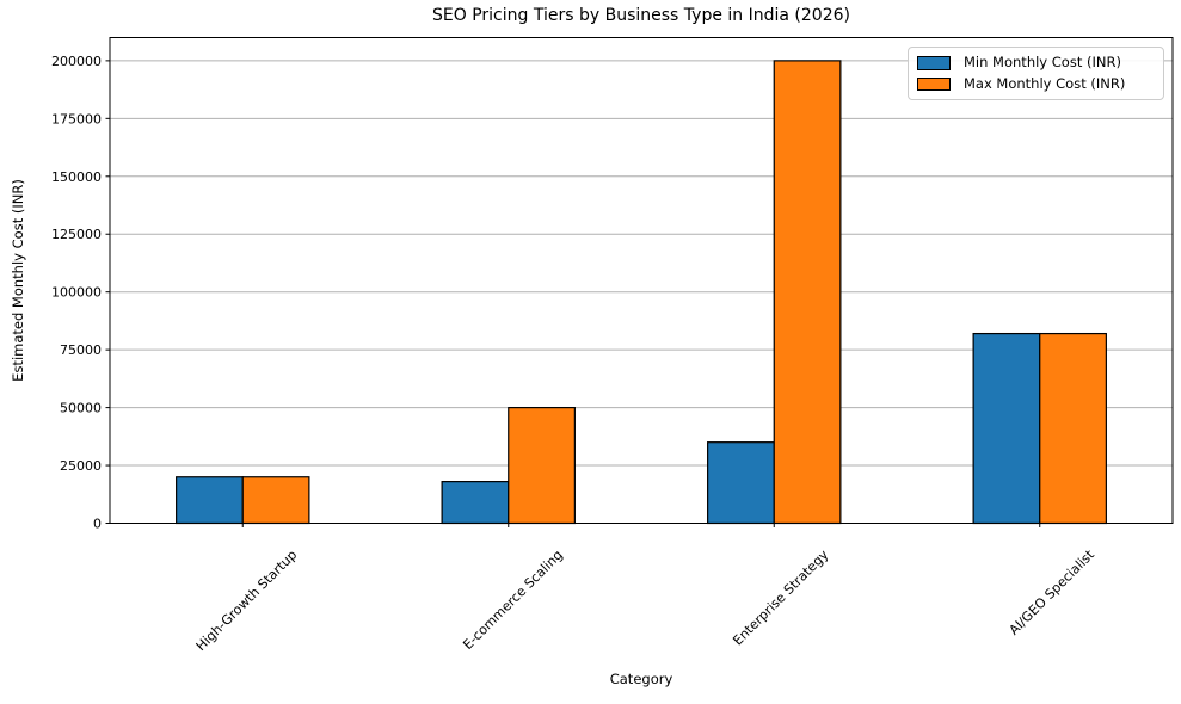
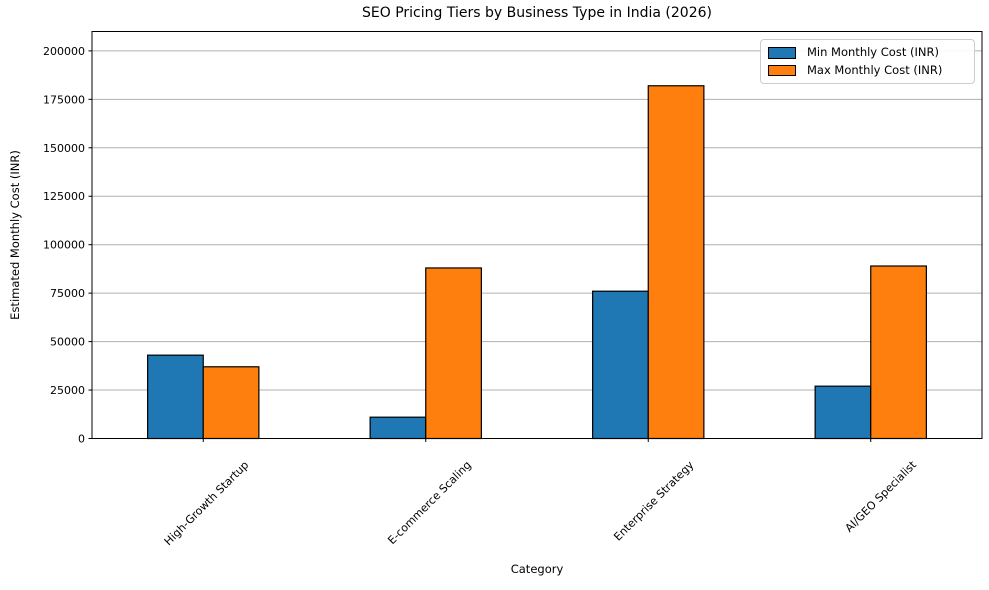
Min Monthly Cost (INR)/High-Growth Startup: 20000 -> 43000
Max Monthly Cost (INR)/High-Growth Startup: 20000 -> 37000
Min Monthly Cost (INR)/E-commerce Scaling: 18000 -> 11000
Max Monthly Cost (INR)/E-commerce Scaling: 50000 -> 88000
Min Monthly Cost (INR)/Enterprise Strategy: 35000 -> 76000
Max Monthly Cost (INR)/Enterprise Strategy: 200000 -> 182000
Min Monthly Cost (INR)/AI/GEO Specialist: 82000 -> 27000
Max Monthly Cost (INR)/AI/GEO Specialist: 82000 -> 89000
